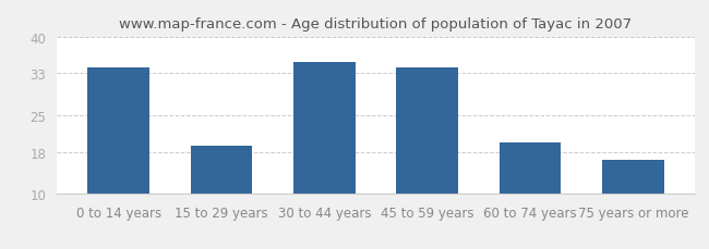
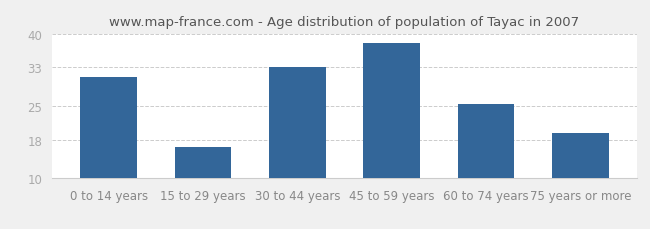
0 to 14 years: 34.0 -> 31.0
15 to 29 years: 19.2 -> 16.5
30 to 44 years: 35.2 -> 33.0
45 to 59 years: 34.0 -> 38.0
60 to 74 years: 19.8 -> 25.5
75 years or more: 16.5 -> 19.5
